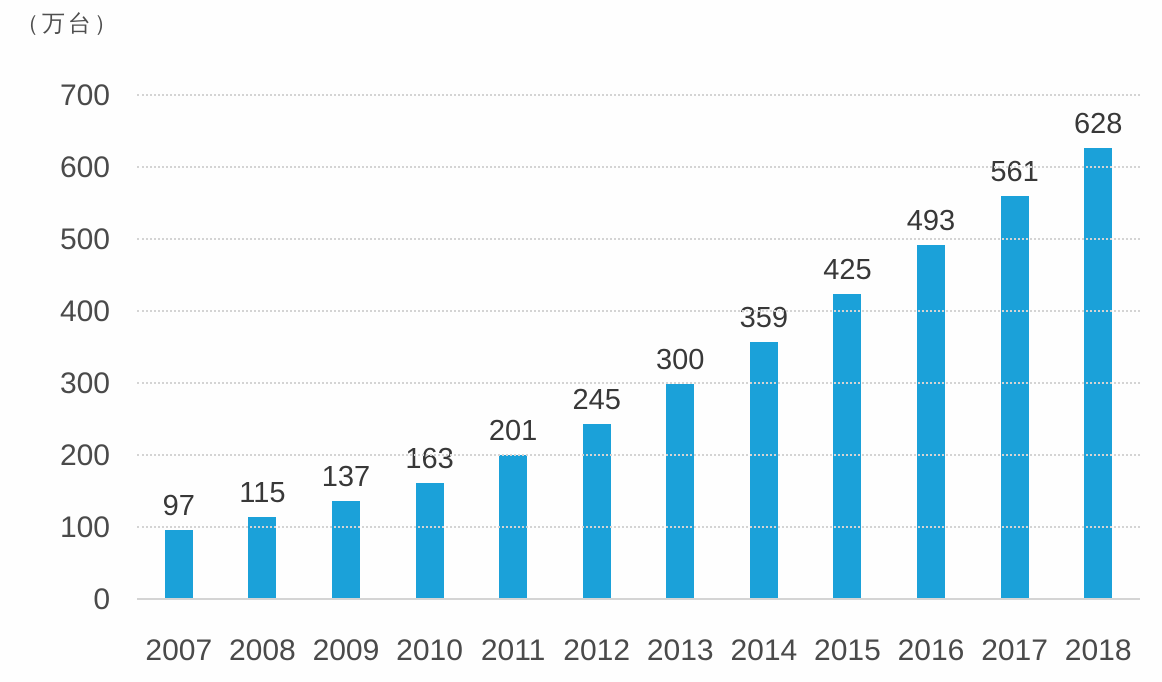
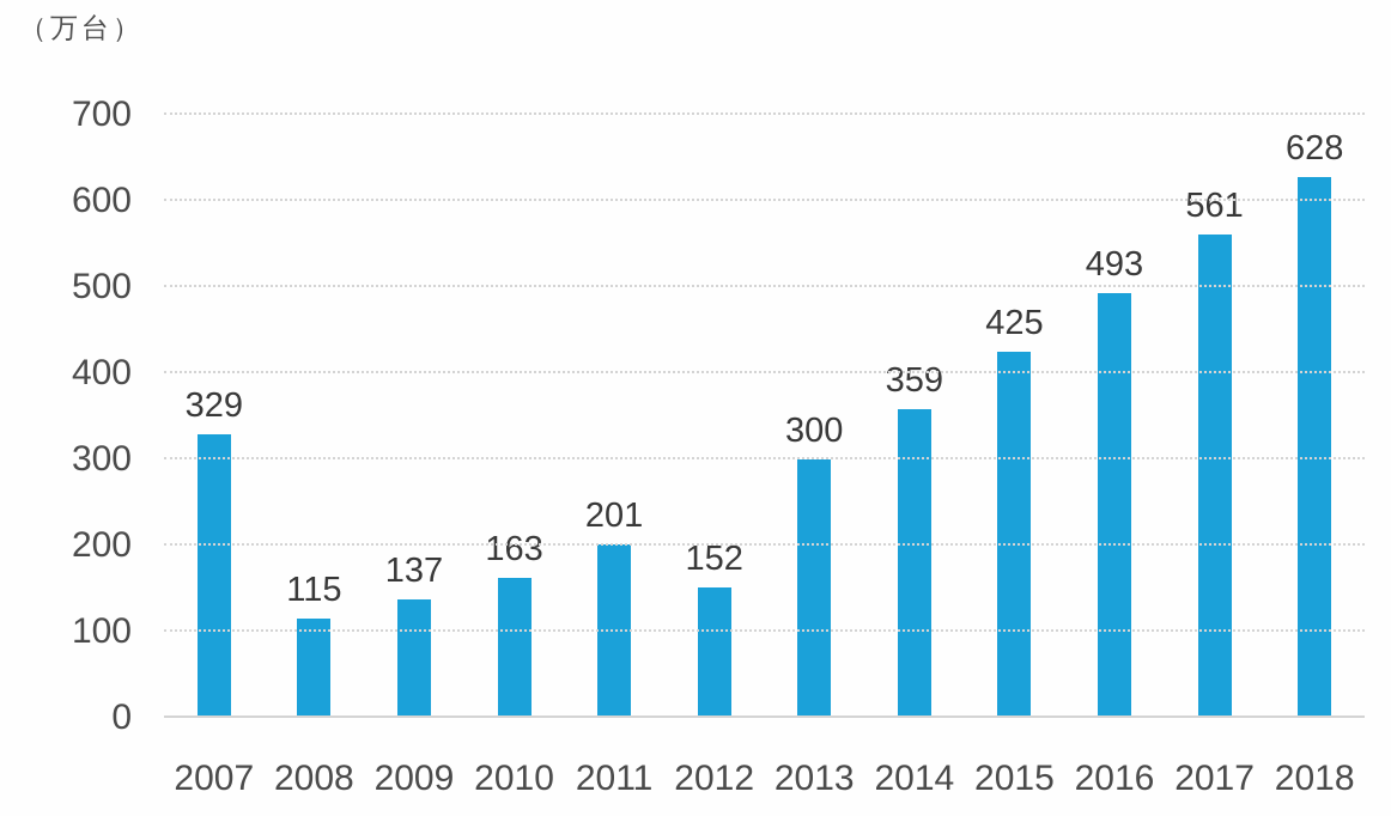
2007: 97 -> 329
2012: 245 -> 152
